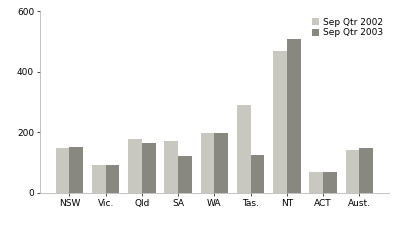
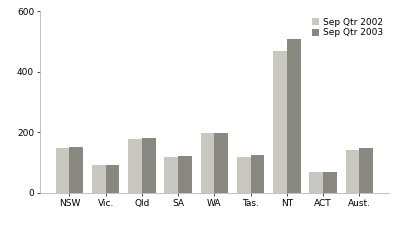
Sep Qtr 2003/Qld: 165 -> 183
Sep Qtr 2002/SA: 170 -> 120
Sep Qtr 2002/Tas.: 290 -> 120
